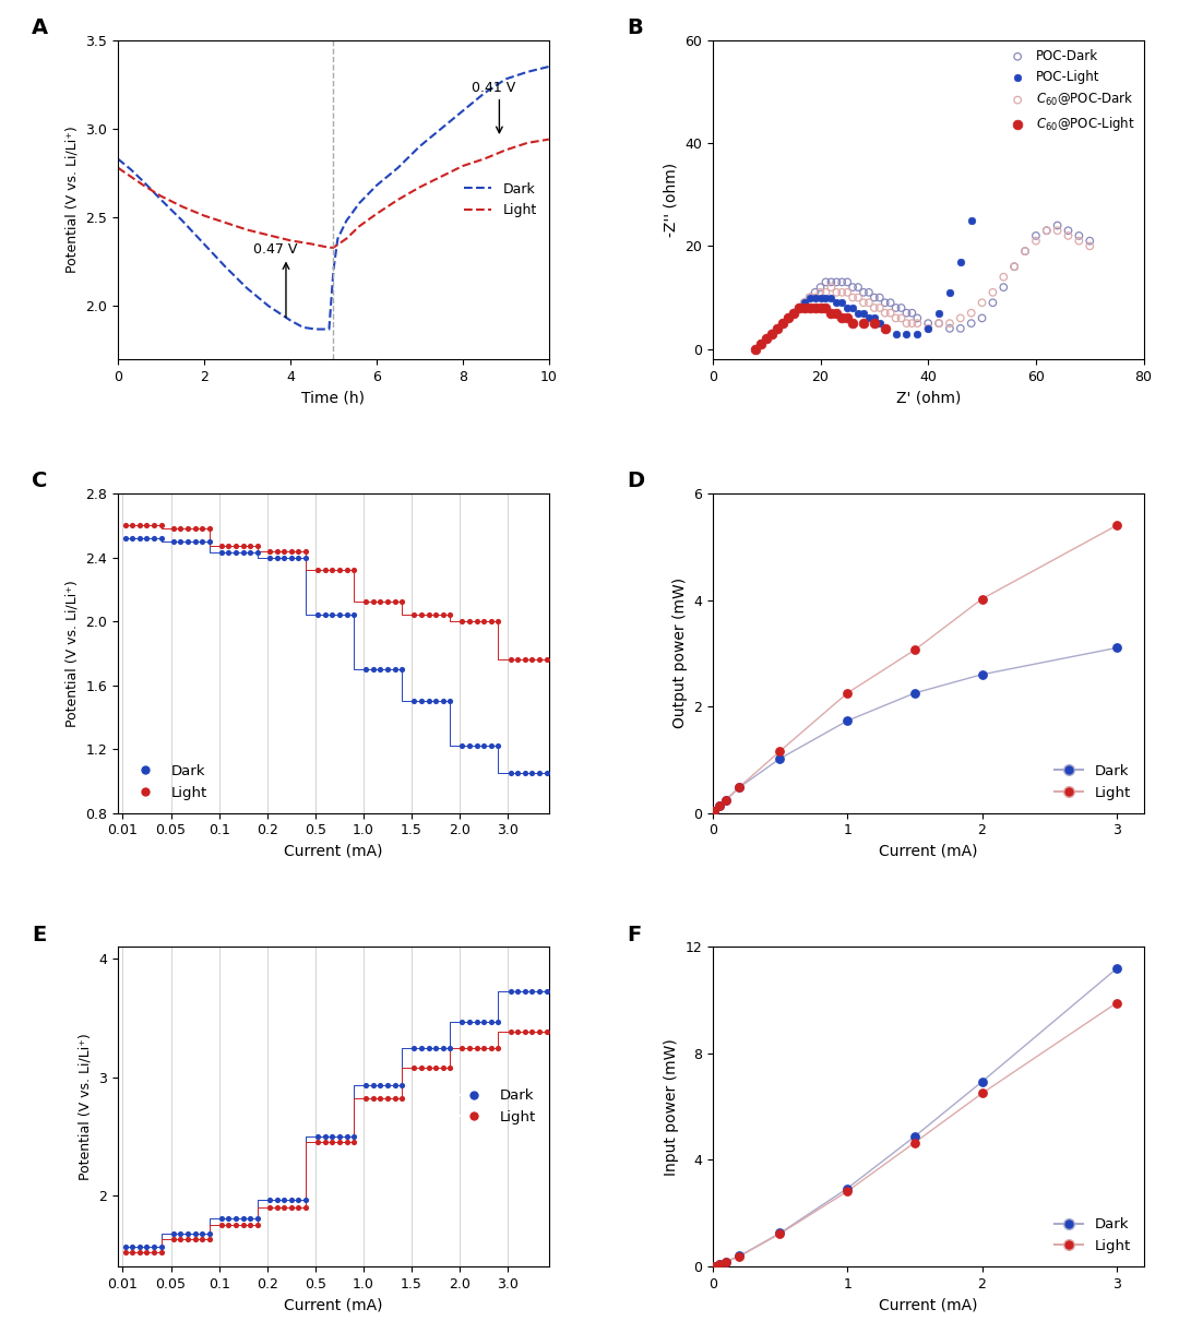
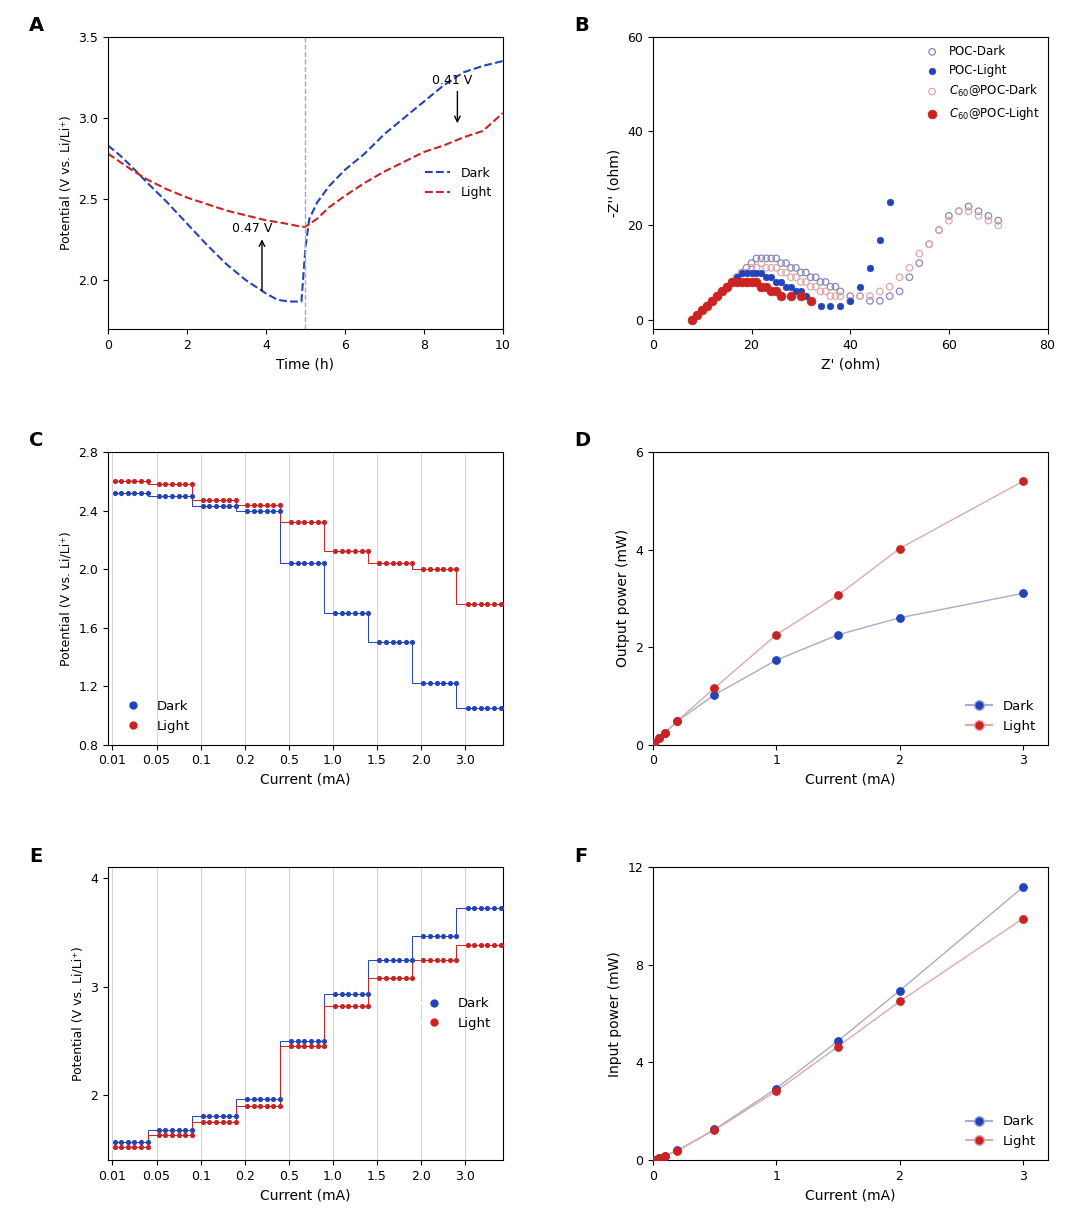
Light/10: 2.94 -> 3.03
